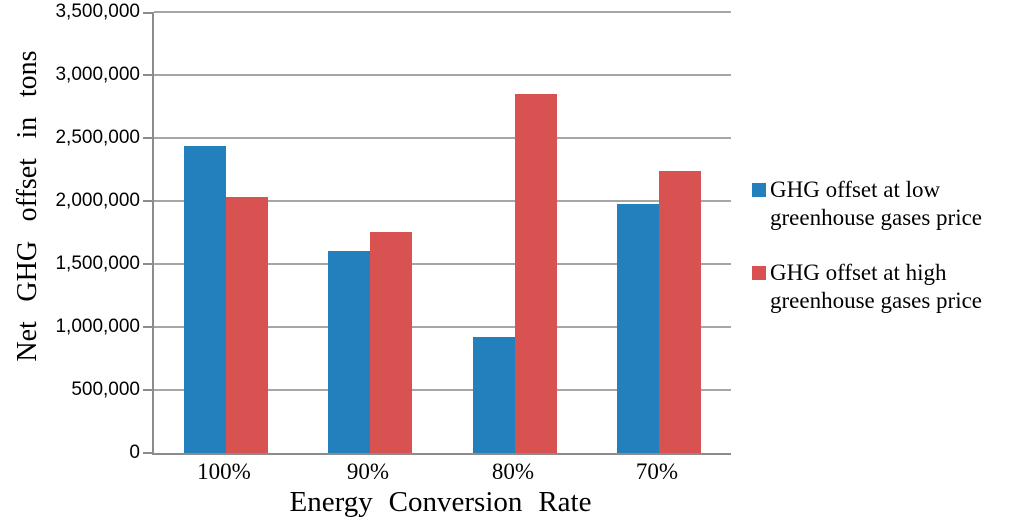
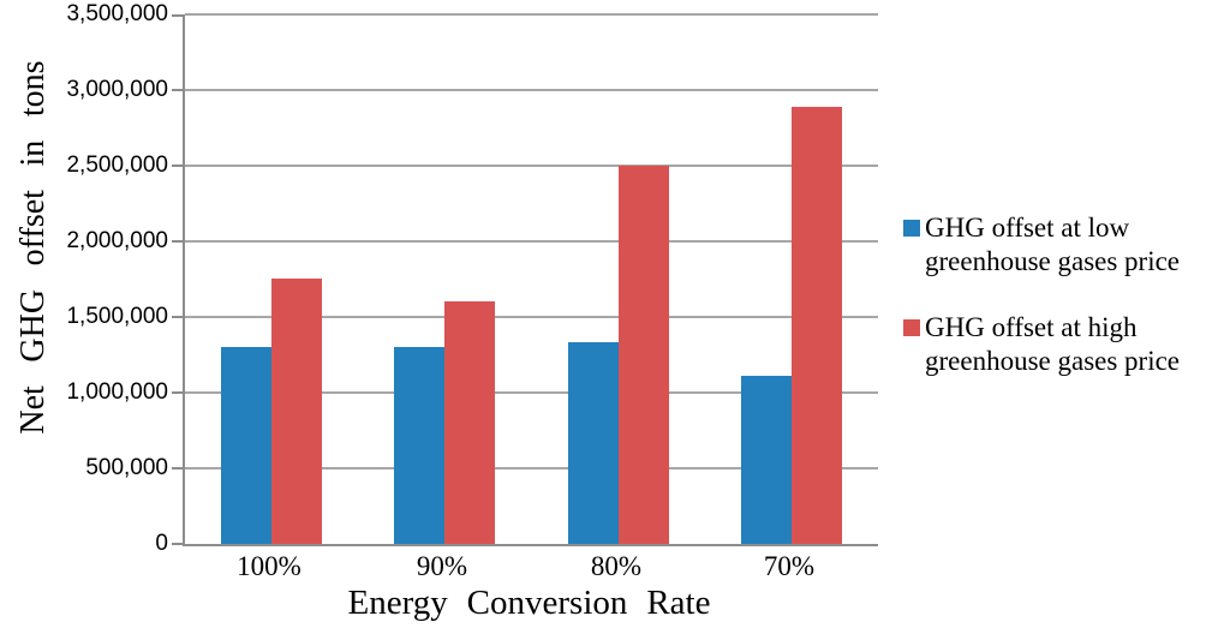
GHG offset at low greenhouse gases price/100%: 2440000 -> 1300000
GHG offset at high greenhouse gases price/100%: 2030000 -> 1750000
GHG offset at low greenhouse gases price/90%: 1600000 -> 1300000
GHG offset at high greenhouse gases price/90%: 1750000 -> 1600000
GHG offset at low greenhouse gases price/80%: 920000 -> 1330000
GHG offset at high greenhouse gases price/80%: 2850000 -> 2500000
GHG offset at low greenhouse gases price/70%: 1980000 -> 1110000
GHG offset at high greenhouse gases price/70%: 2240000 -> 2890000
